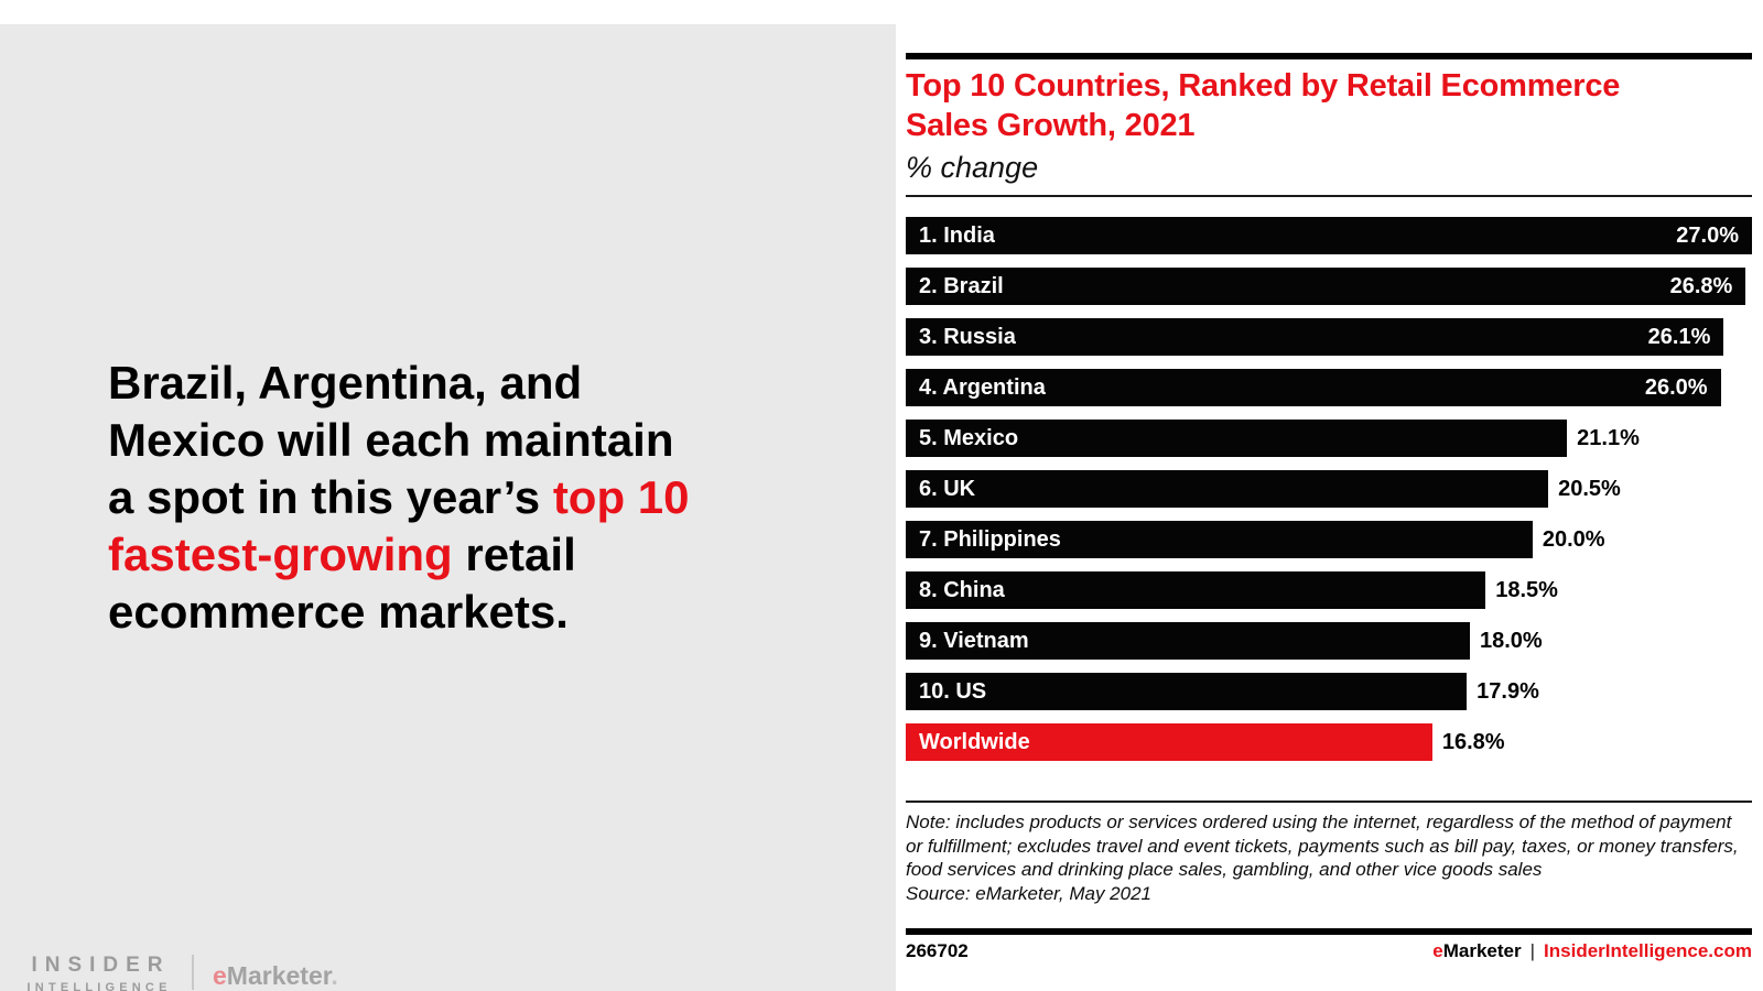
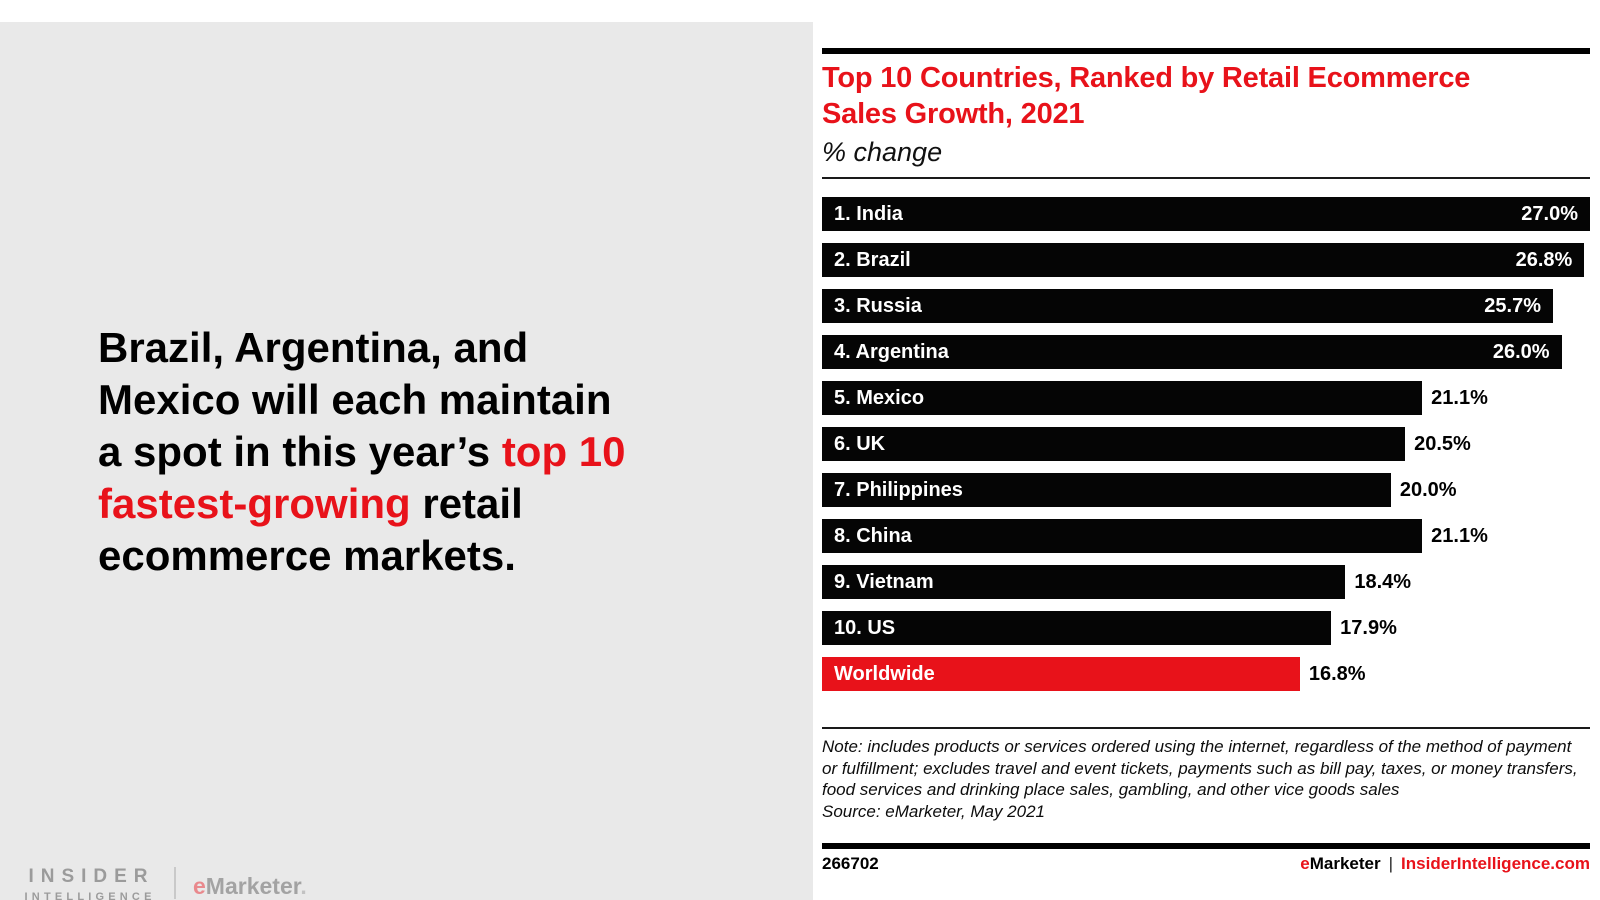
3. Russia: 26.1% -> 25.7%
8. China: 18.5% -> 21.1%
9. Vietnam: 18.0% -> 18.4%
